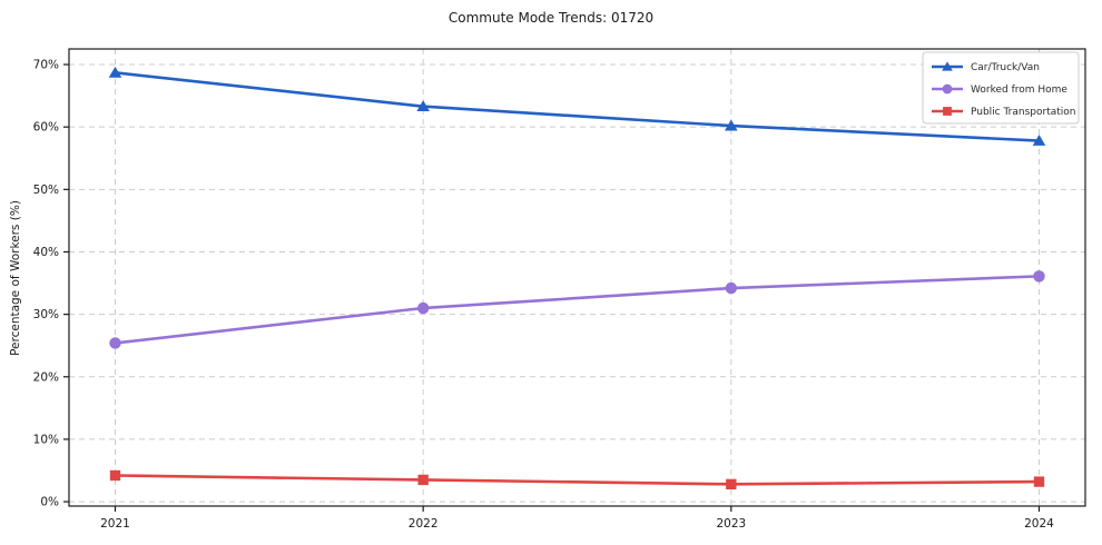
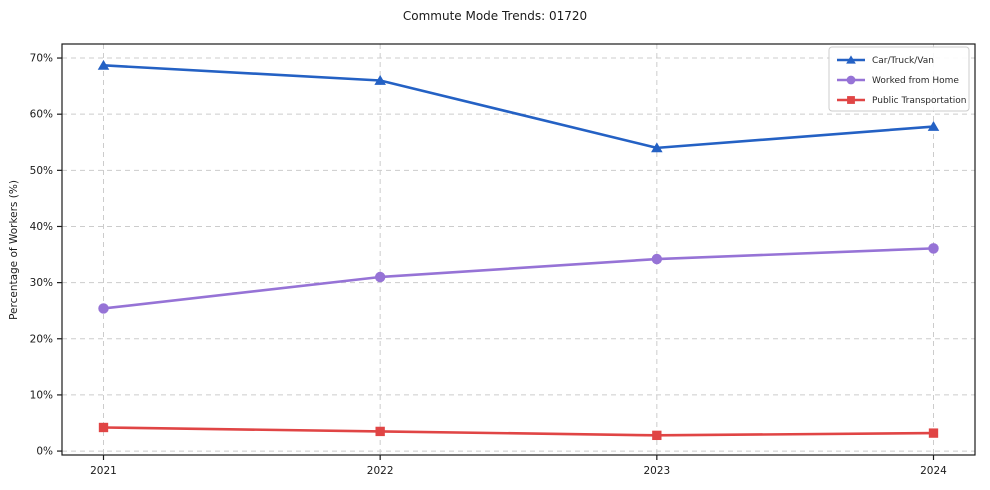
Car/Truck/Van/2022: 63% -> 66%
Car/Truck/Van/2023: 60% -> 54%
